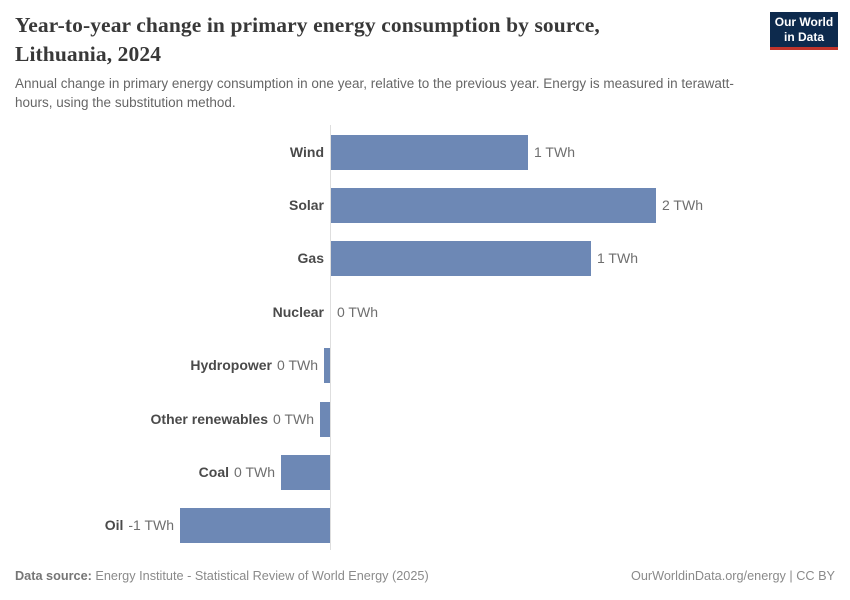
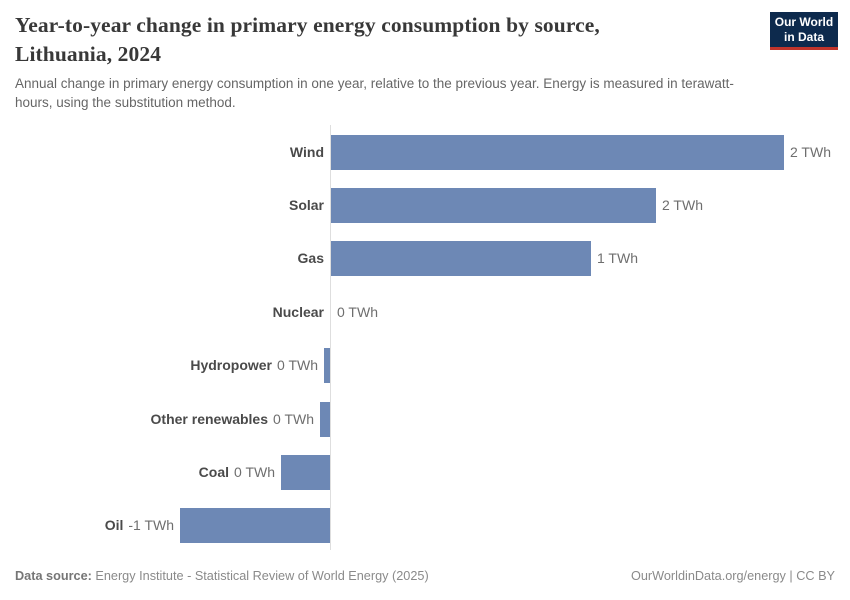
Wind: 1 -> 2
